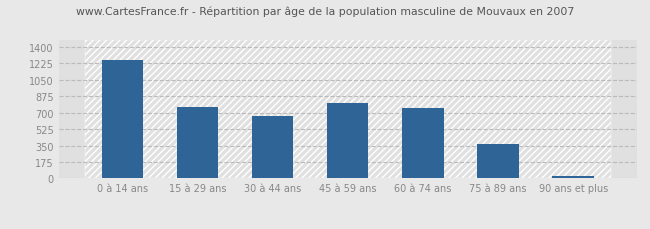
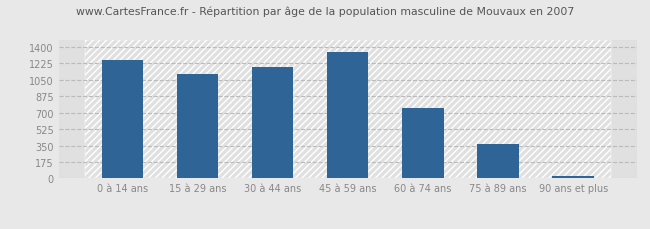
15 à 29 ans: 760 -> 1110
30 à 44 ans: 660 -> 1180
45 à 59 ans: 800 -> 1350
